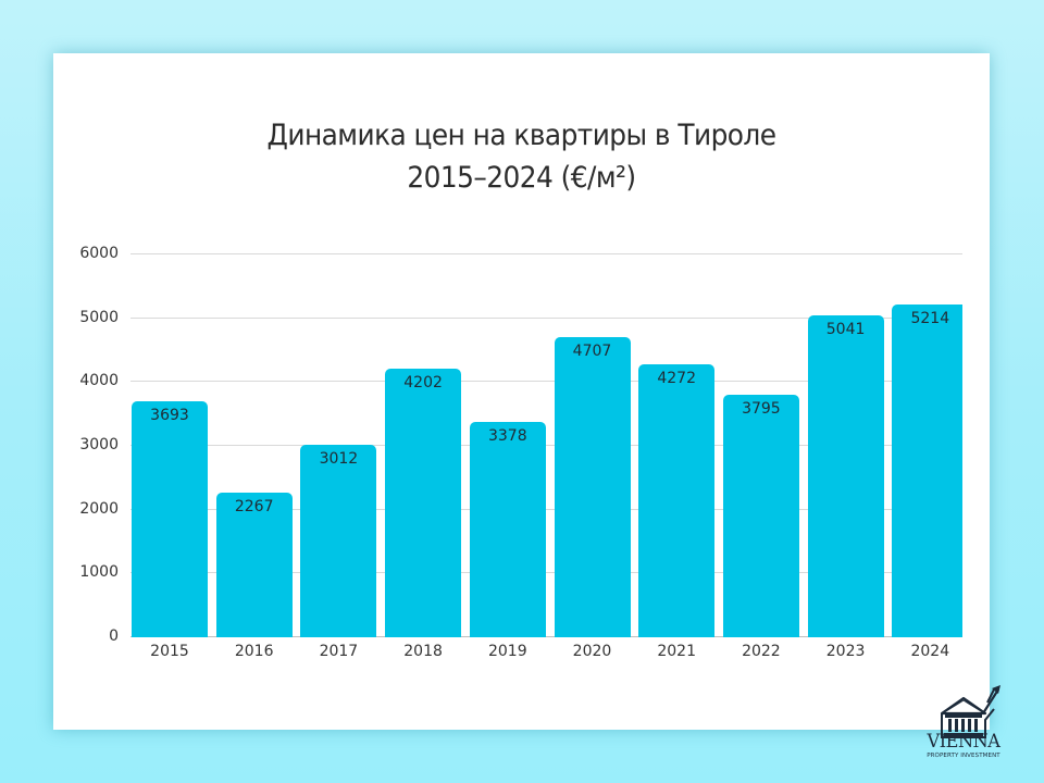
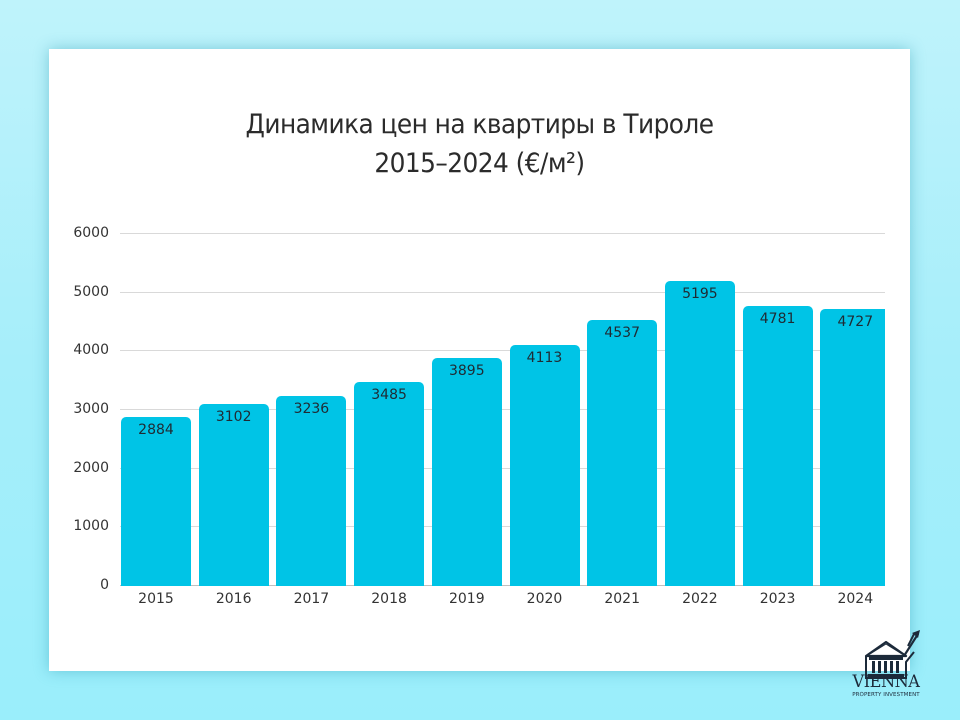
2015: 3693 -> 2884
2016: 2267 -> 3102
2017: 3012 -> 3236
2018: 4202 -> 3485
2019: 3378 -> 3895
2020: 4707 -> 4113
2021: 4272 -> 4537
2022: 3795 -> 5195
2023: 5041 -> 4781
2024: 5214 -> 4727
